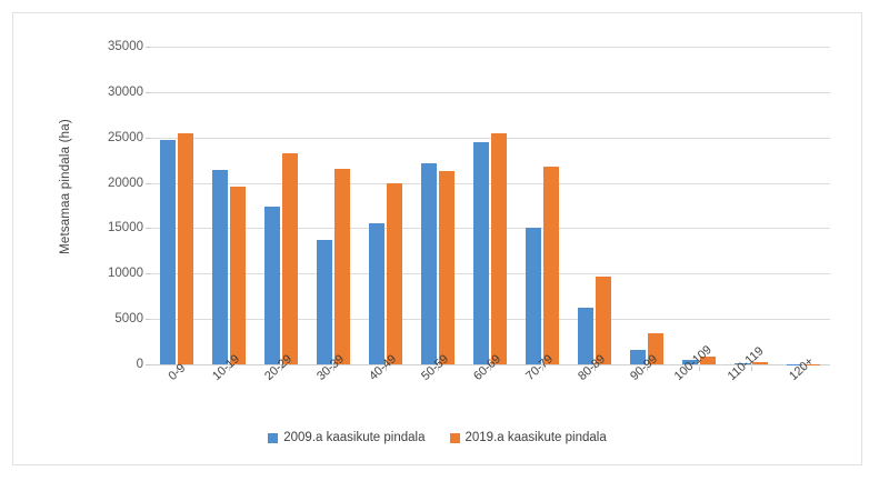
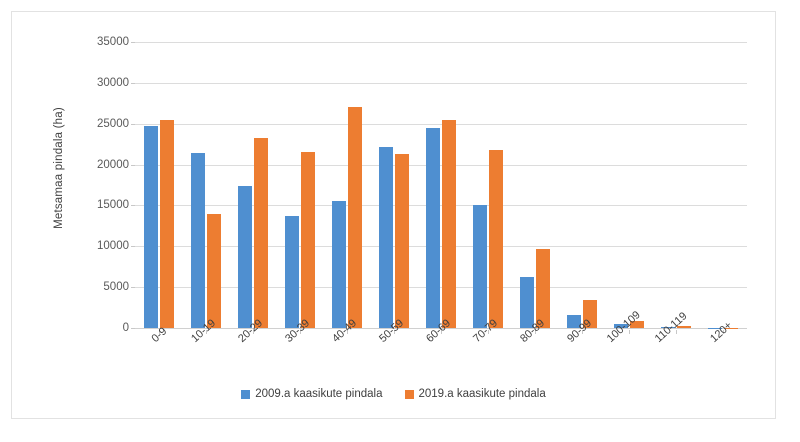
2019.a kaasikute pindala/10-19: 20000 -> 14000
2019.a kaasikute pindala/40-49: 20000 -> 27000
